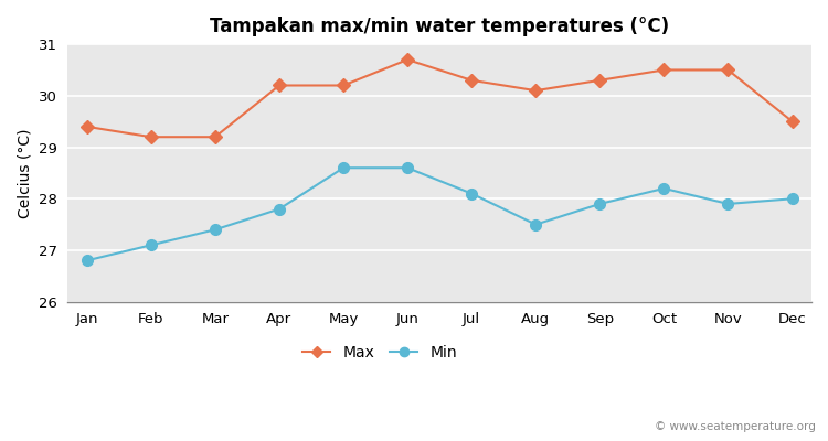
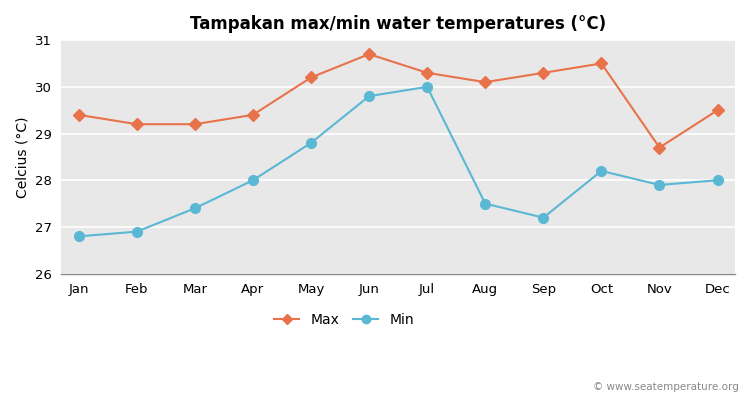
Min/Feb: 27.1 -> 26.9
Max/Apr: 30.2 -> 29.4
Min/Apr: 27.8 -> 28.0
Min/May: 28.6 -> 28.8
Min/Jun: 28.6 -> 29.8
Min/Jul: 28.1 -> 30.0
Min/Sep: 27.9 -> 27.2
Max/Nov: 30.5 -> 28.7
